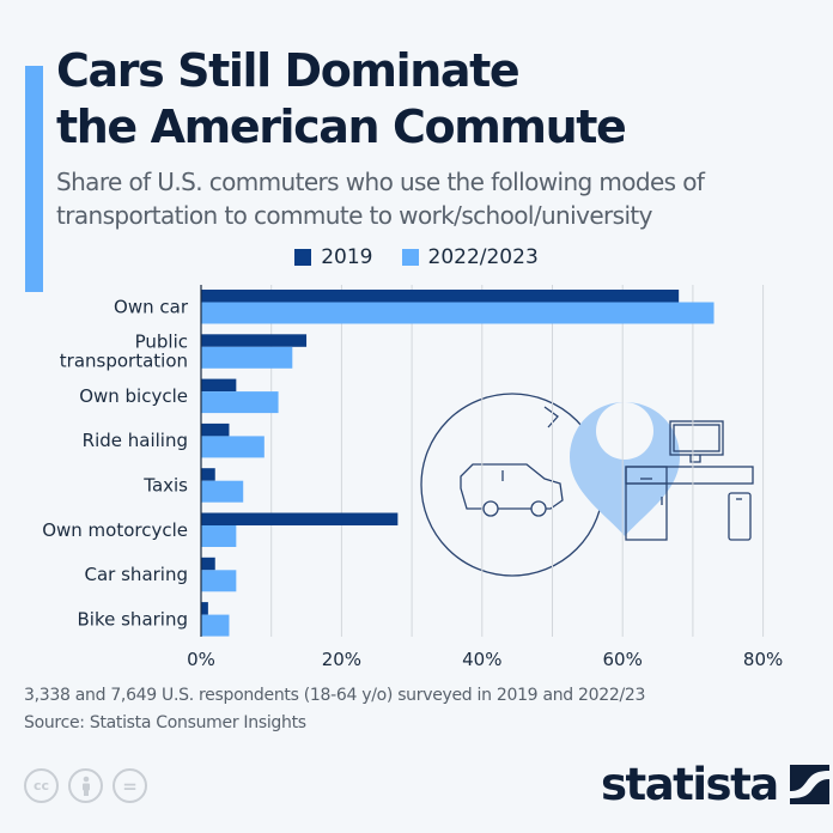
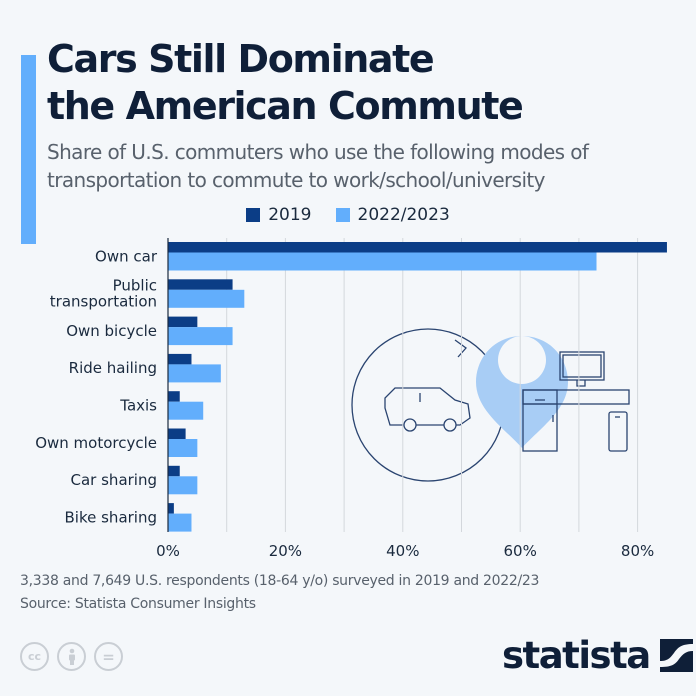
2019/Own car: 68% -> 85%
2019/Public transportation: 15% -> 11%
2019/Own motorcycle: 28% -> 3%
